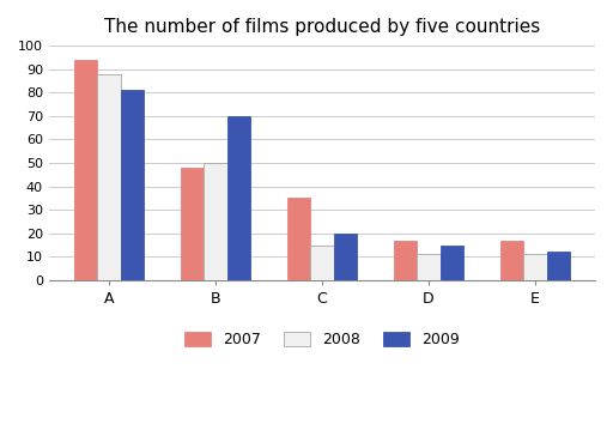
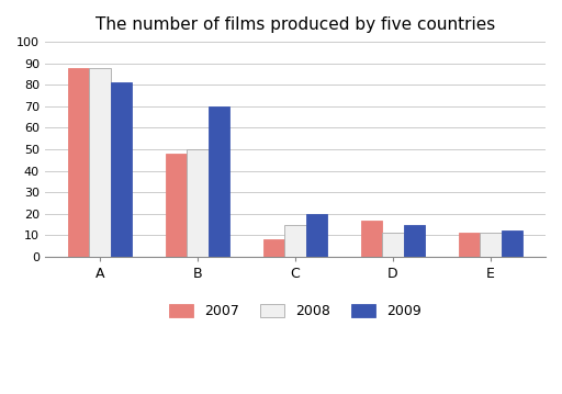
2007/A: 94 -> 88
2007/C: 35 -> 8
2007/E: 17 -> 11
